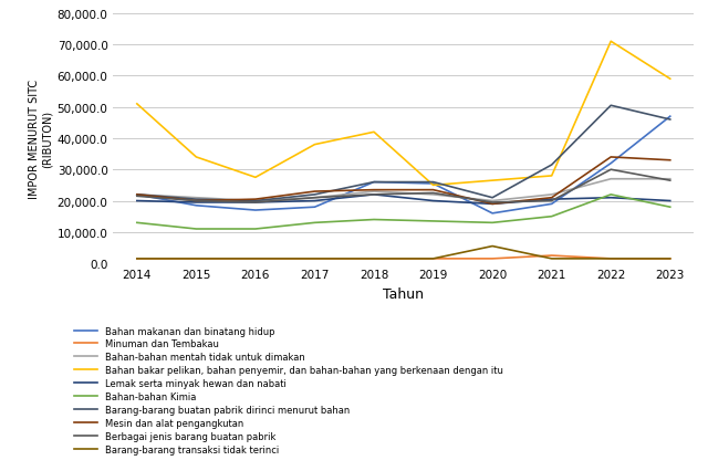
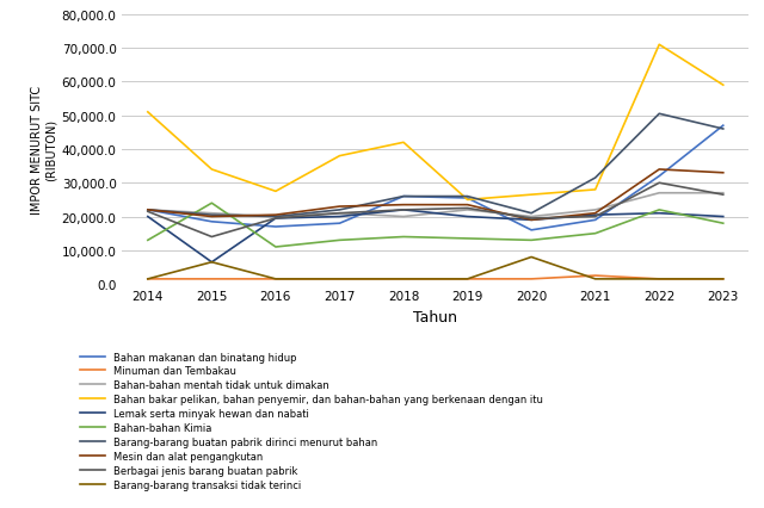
Lemak serta minyak hewan dan nabati/2015: 19,500 -> 6,500
Bahan-bahan Kimia/2015: 11,000 -> 24,000
Berbagai jenis barang buatan pabrik/2015: 20,000 -> 14,000
Barang-barang transaksi tidak terinci/2015: 1,500 -> 6,500
Bahan-bahan mentah tidak untuk dimakan/2018: 23,000 -> 20,000
Barang-barang transaksi tidak terinci/2020: 5,500 -> 8,000
